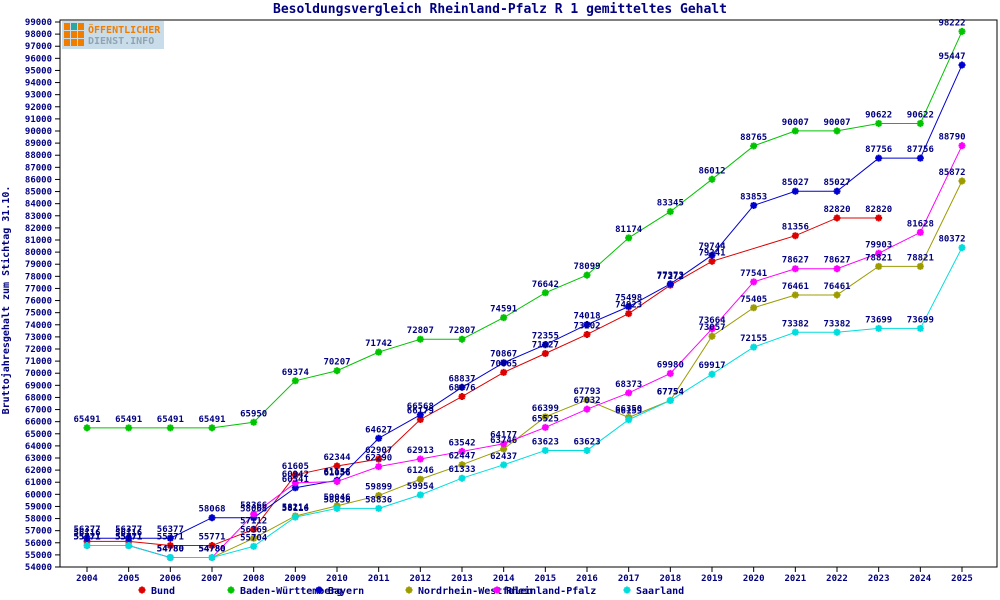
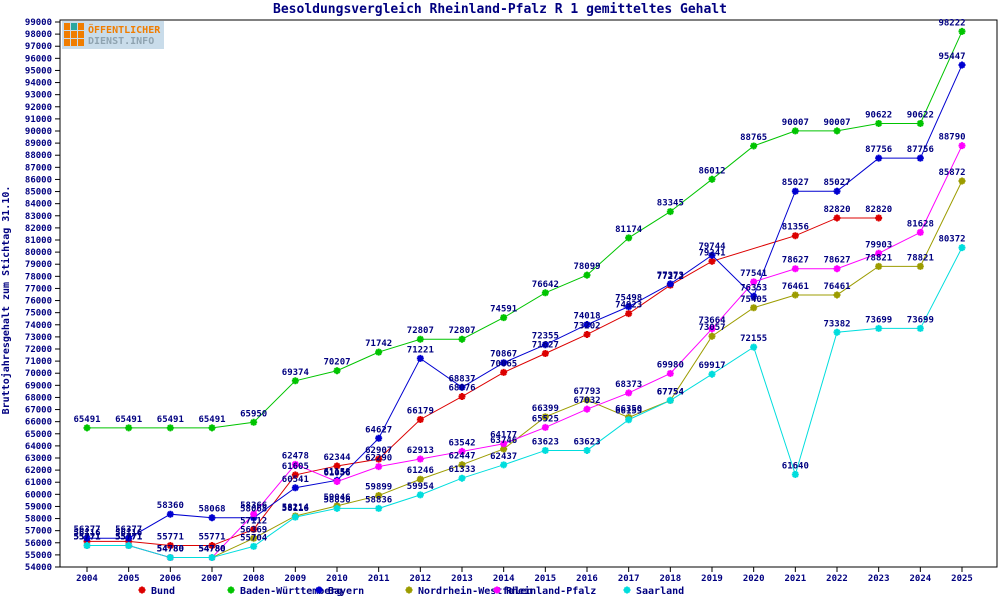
Bayern/2006: 56377 -> 58360
Rheinland-Pfalz/2009: 60942 -> 62478
Bayern/2012: 66568 -> 71221
Bayern/2020: 83853 -> 76353
Saarland/2021: 73382 -> 61640
